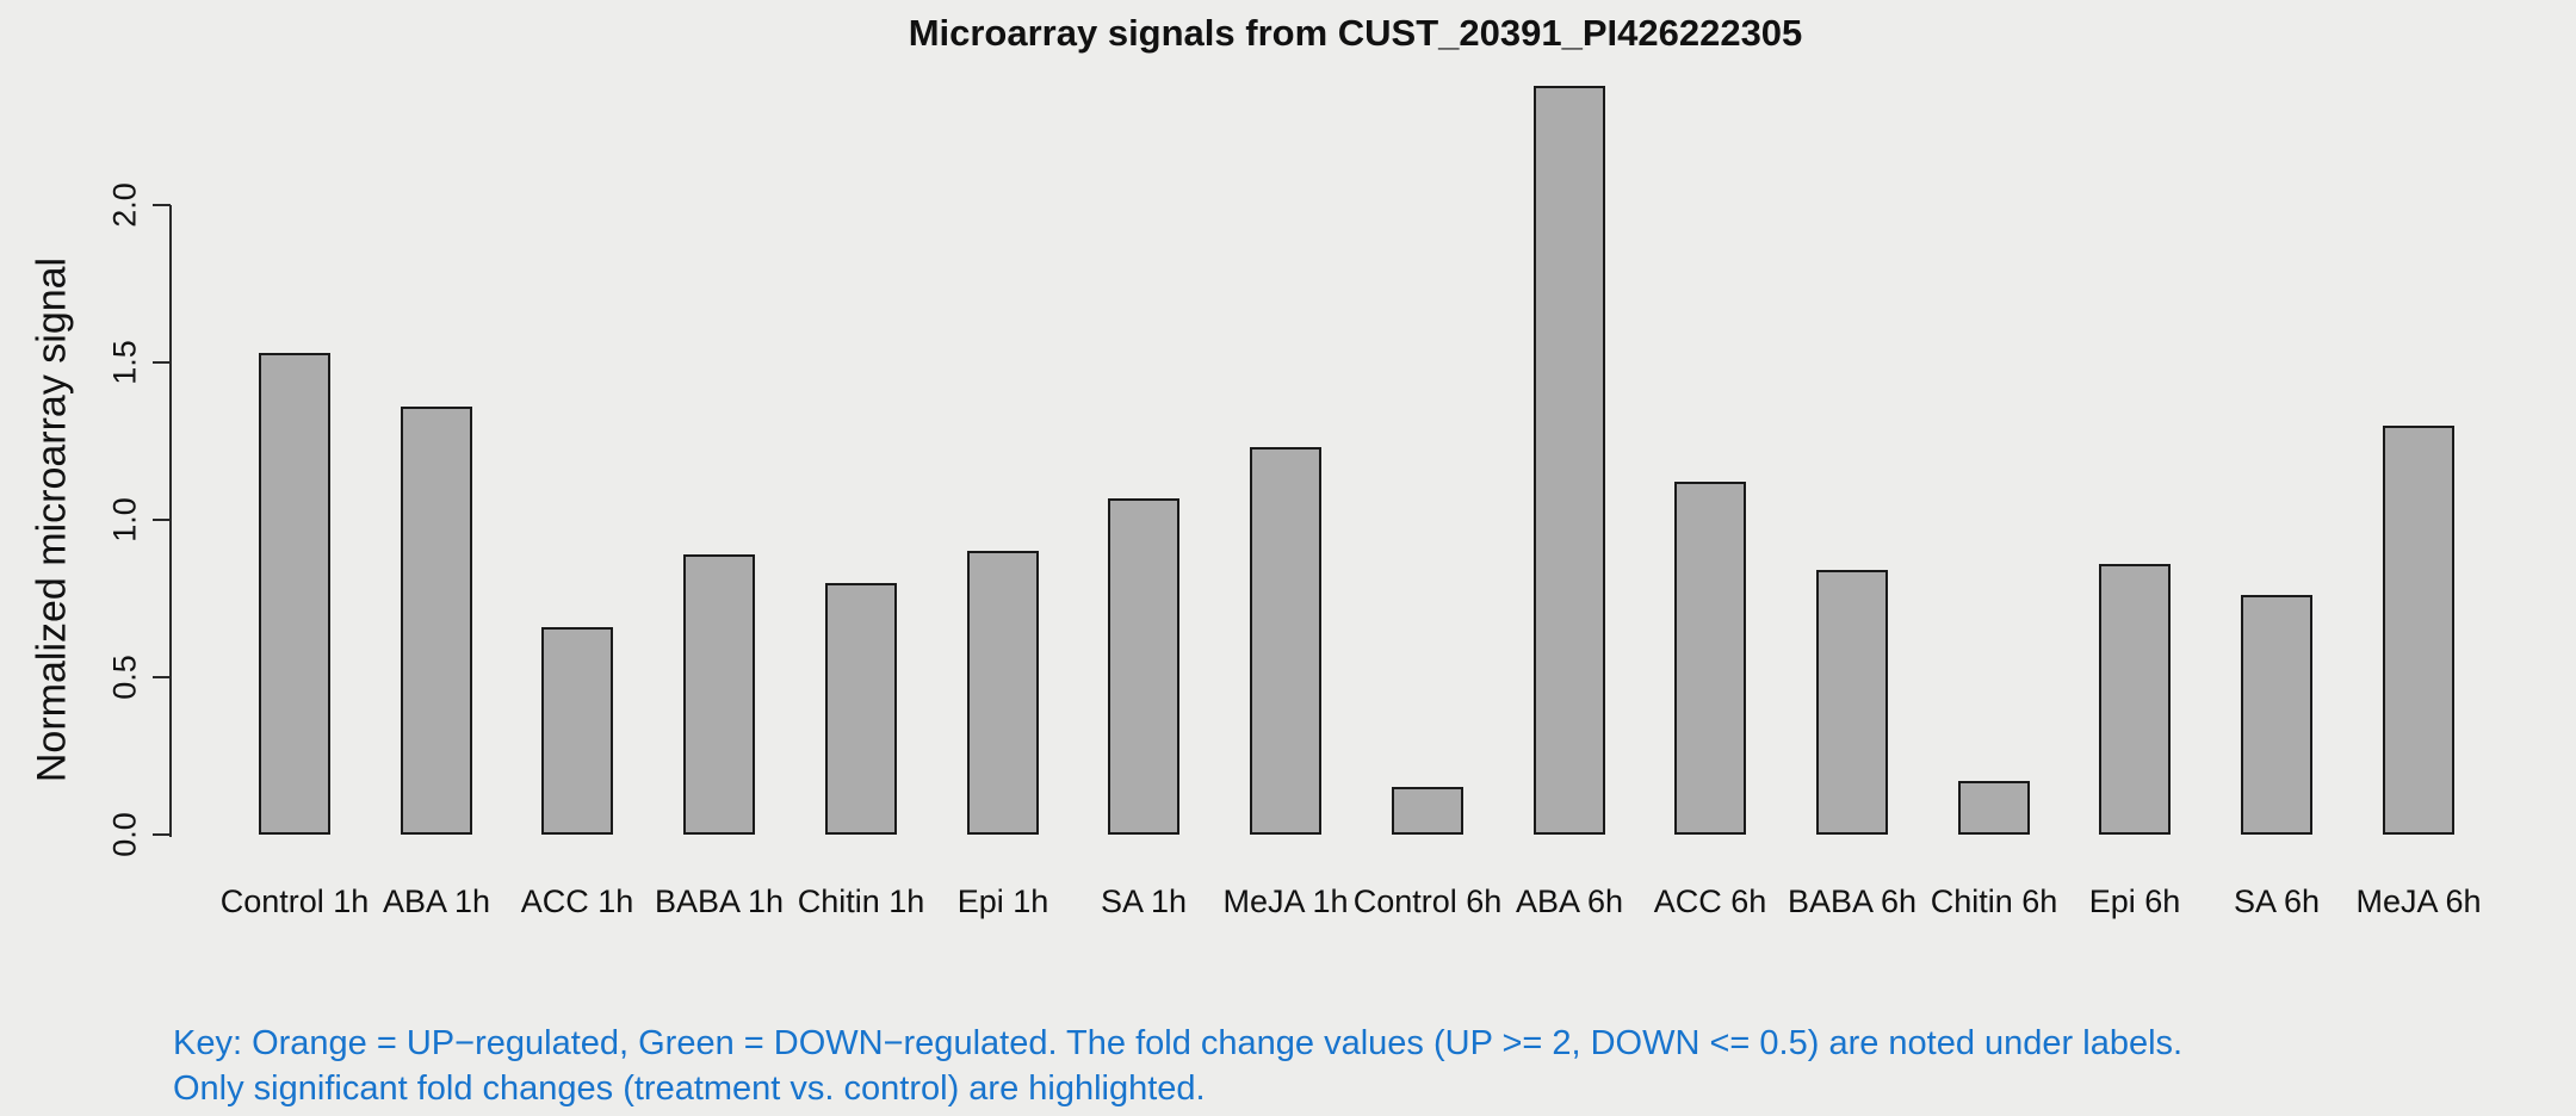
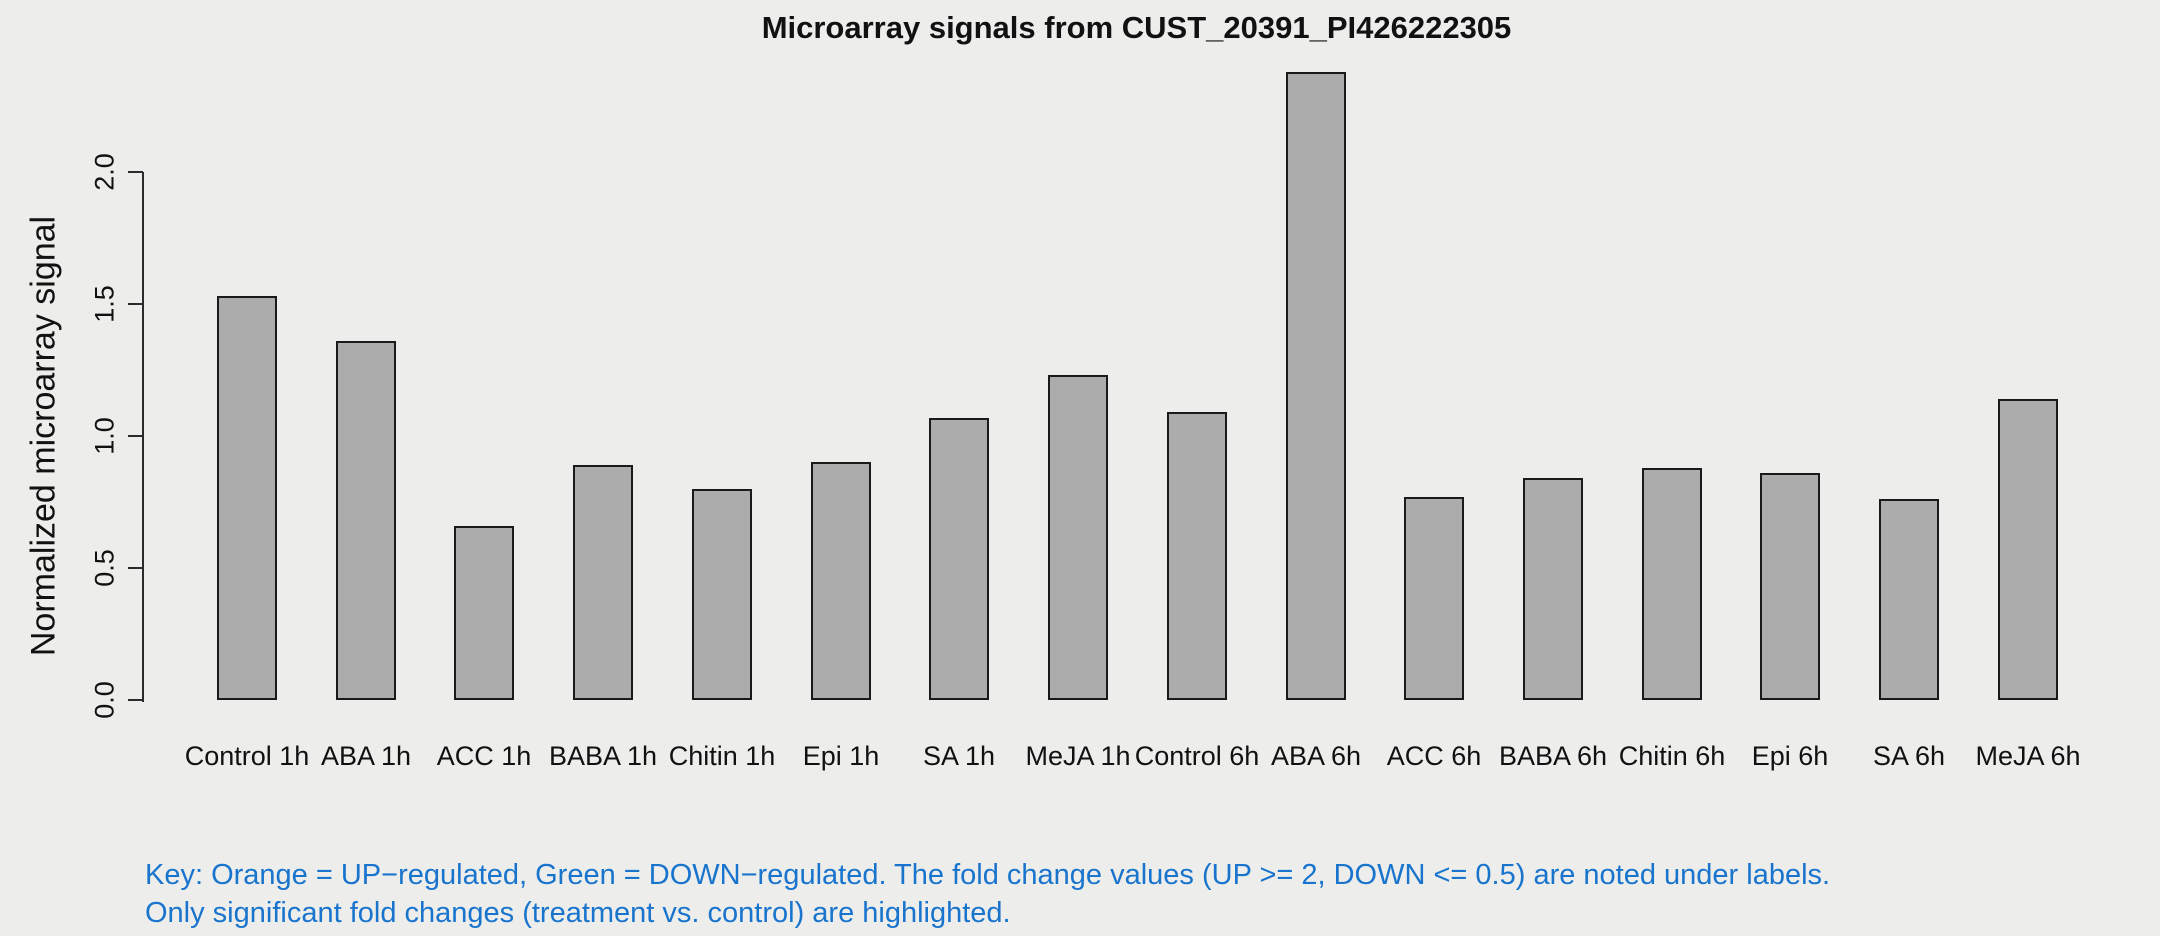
Control 6h: 0.15 -> 1.09
ACC 6h: 1.12 -> 0.77
Chitin 6h: 0.17 -> 0.88
MeJA 6h: 1.30 -> 1.14
